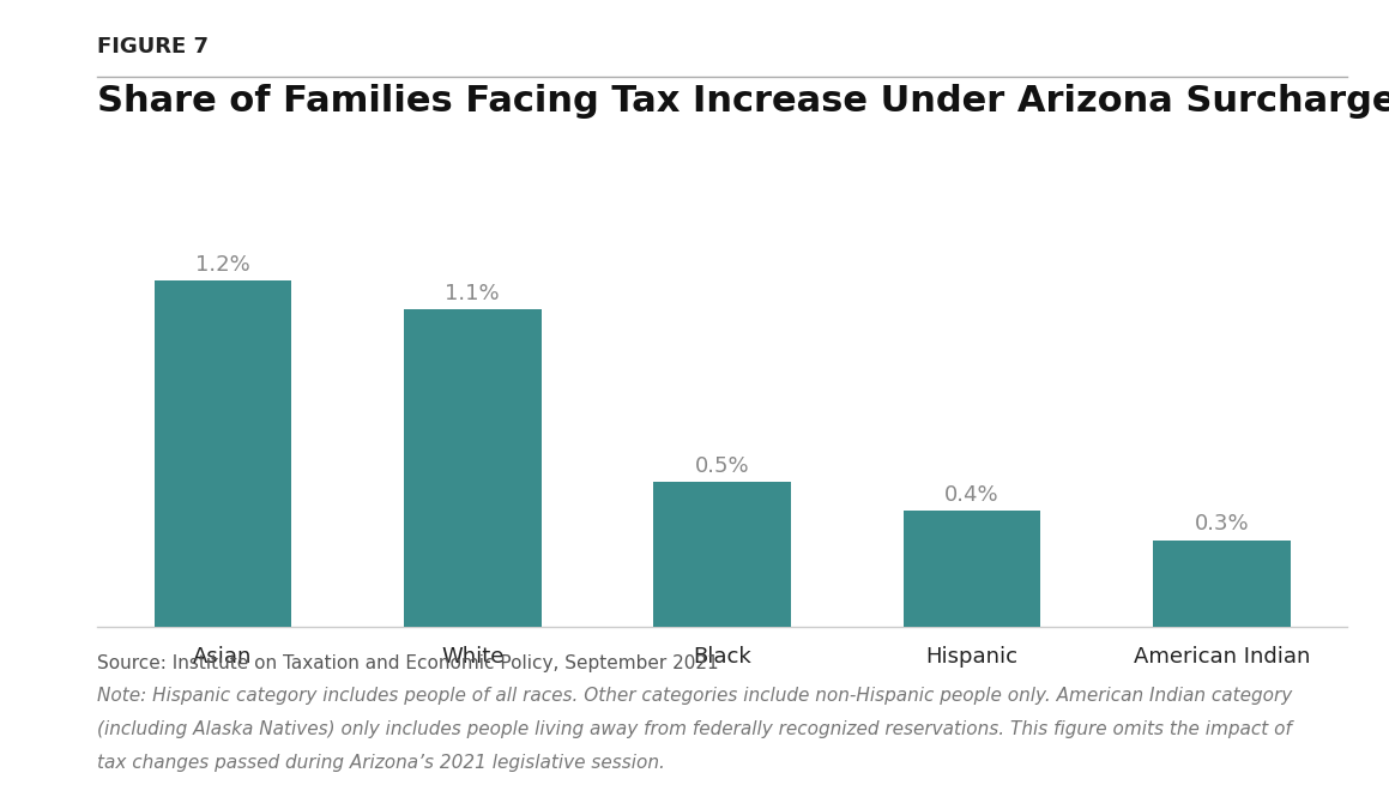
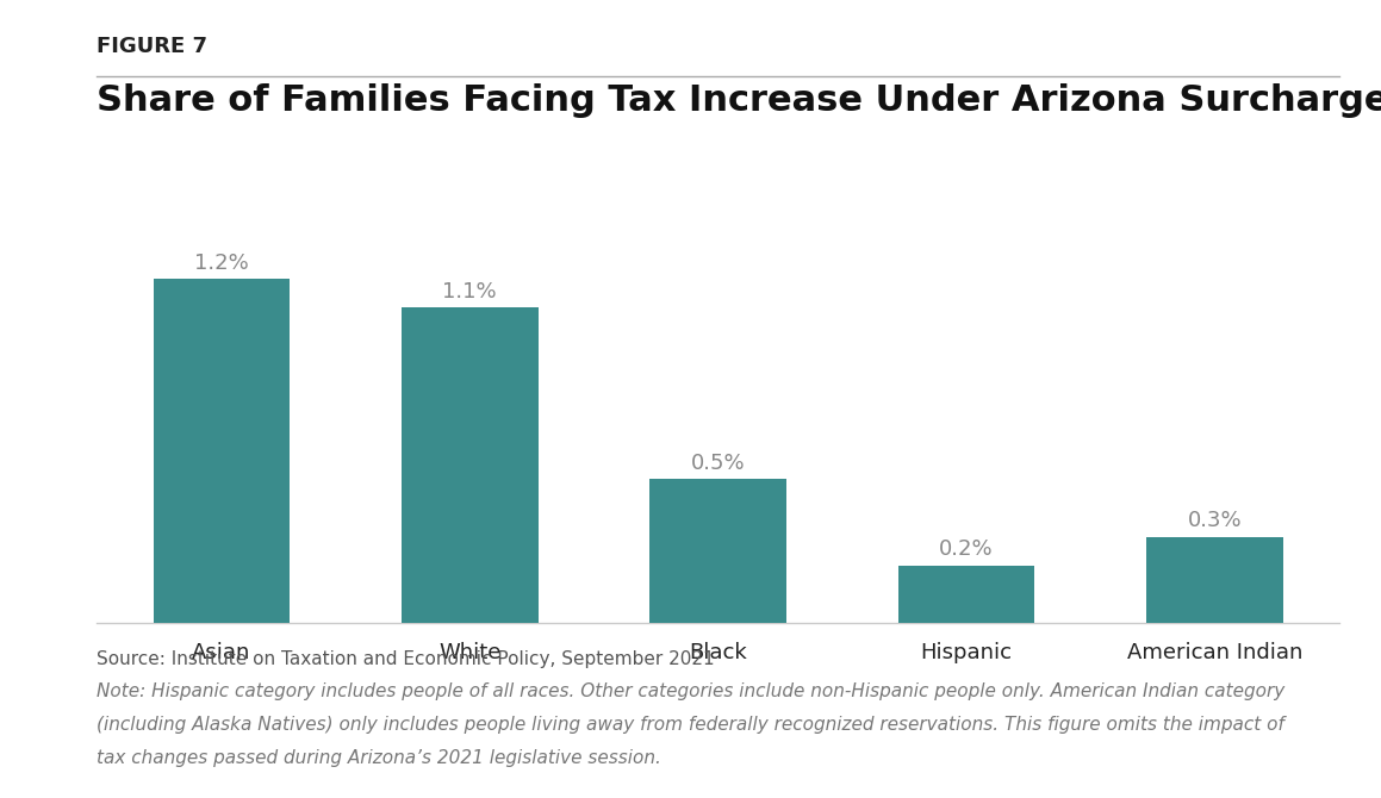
Hispanic: 0.4% -> 0.2%
